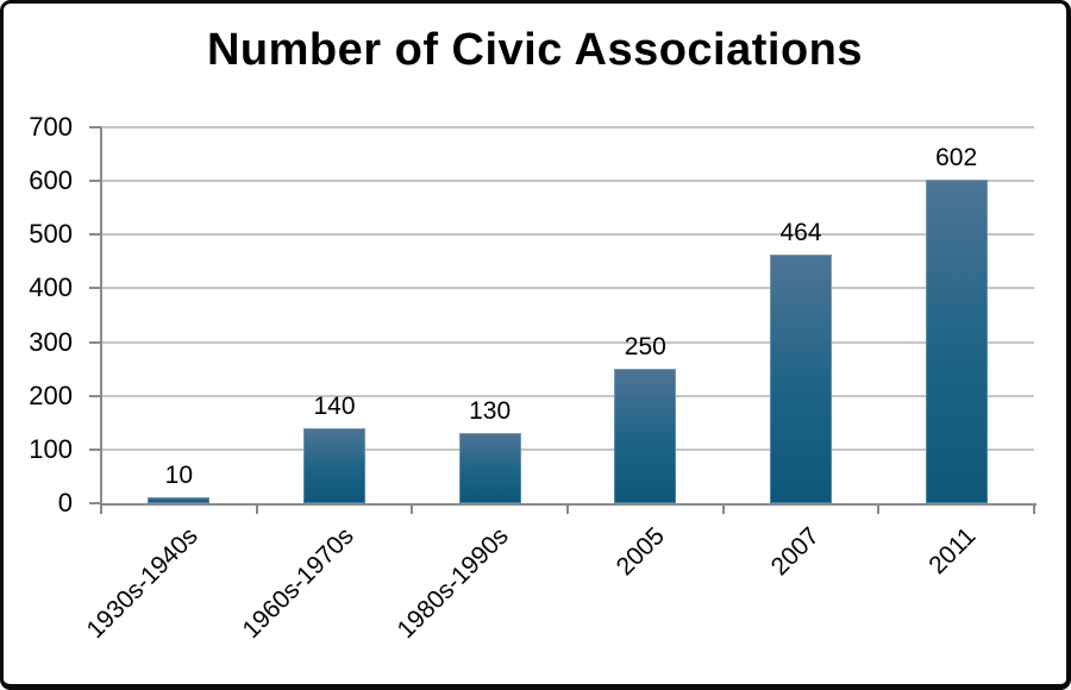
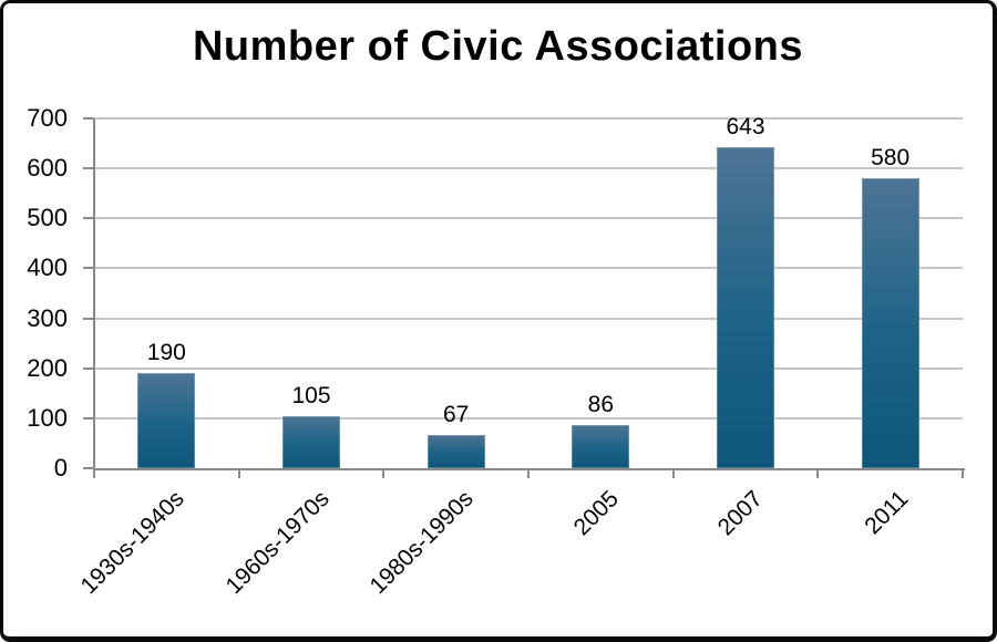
1930s-1940s: 10 -> 190
1960s-1970s: 140 -> 105
1980s-1990s: 130 -> 67
2005: 250 -> 86
2007: 464 -> 643
2011: 602 -> 580
